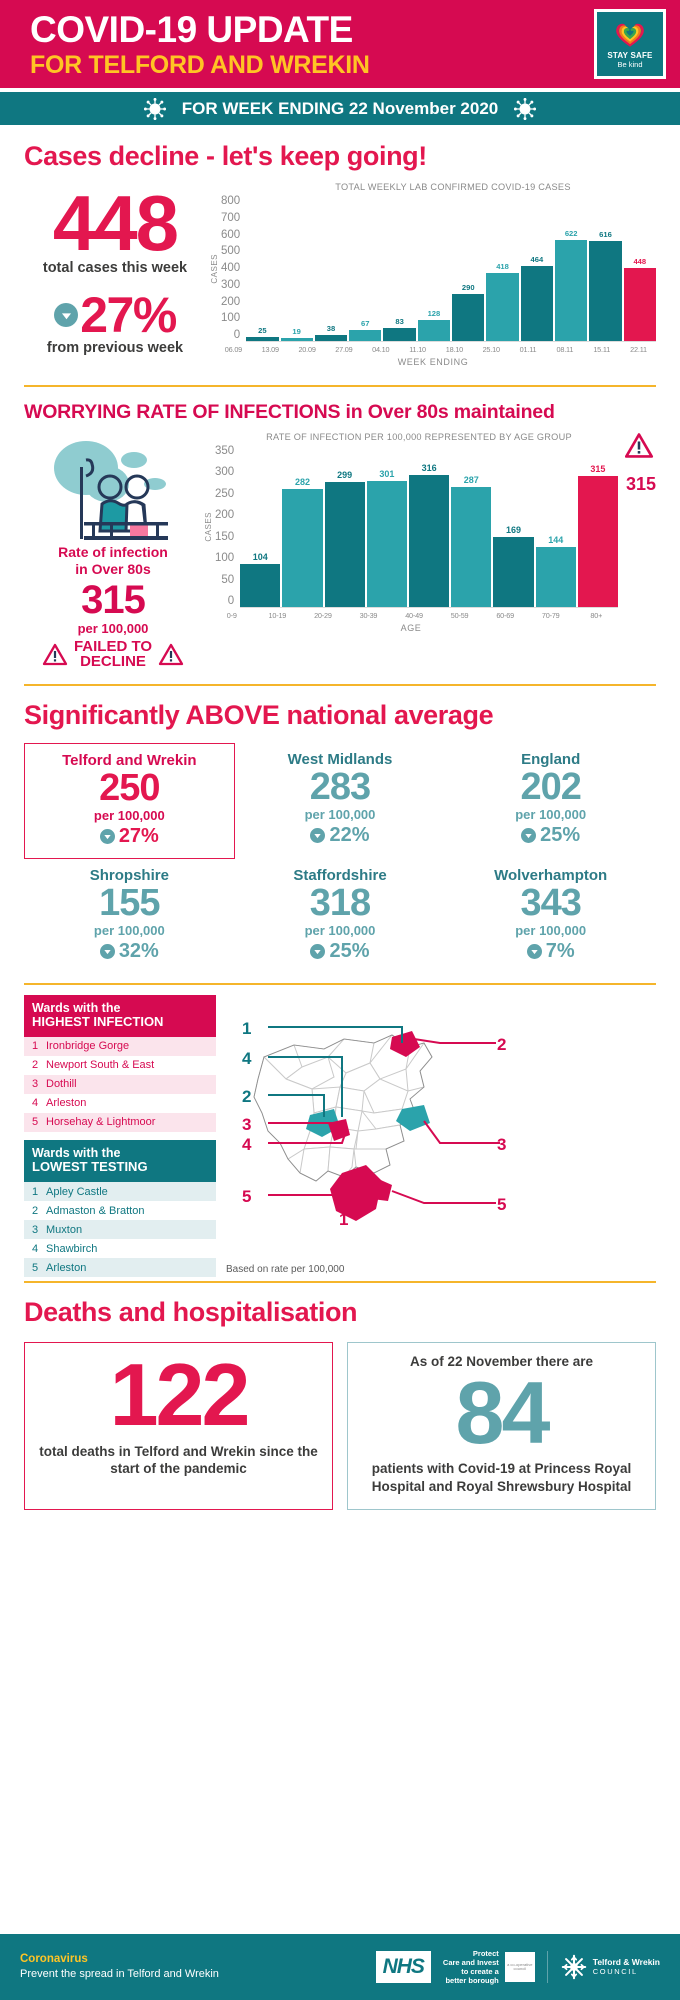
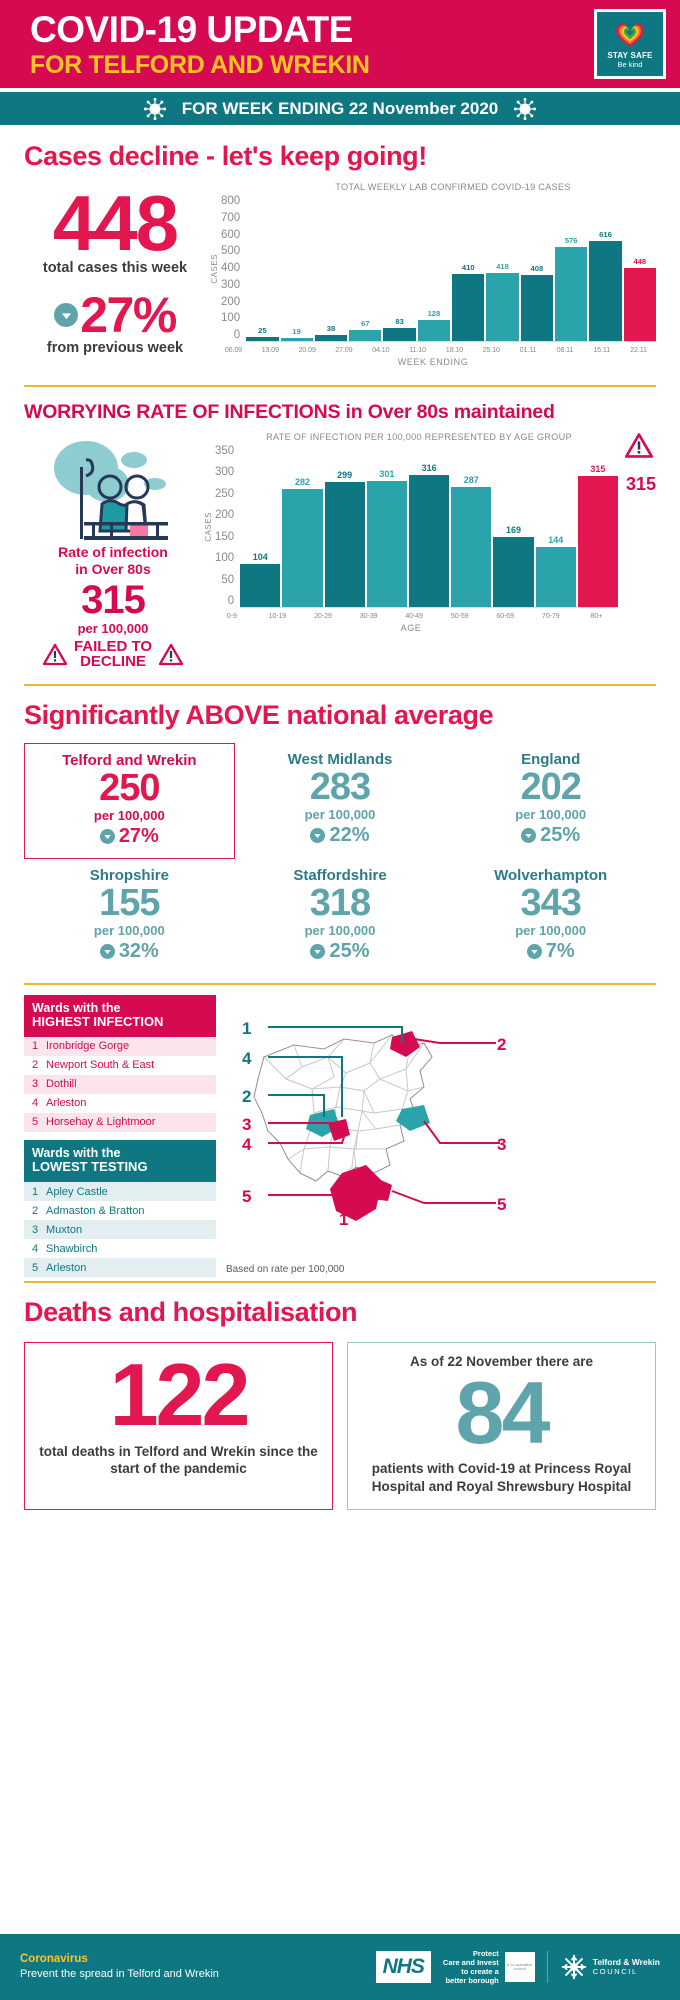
TOTAL WEEKLY LAB CONFIRMED COVID-19 CASES/18.10: 290 -> 410
TOTAL WEEKLY LAB CONFIRMED COVID-19 CASES/01.11: 464 -> 408
TOTAL WEEKLY LAB CONFIRMED COVID-19 CASES/08.11: 622 -> 576
